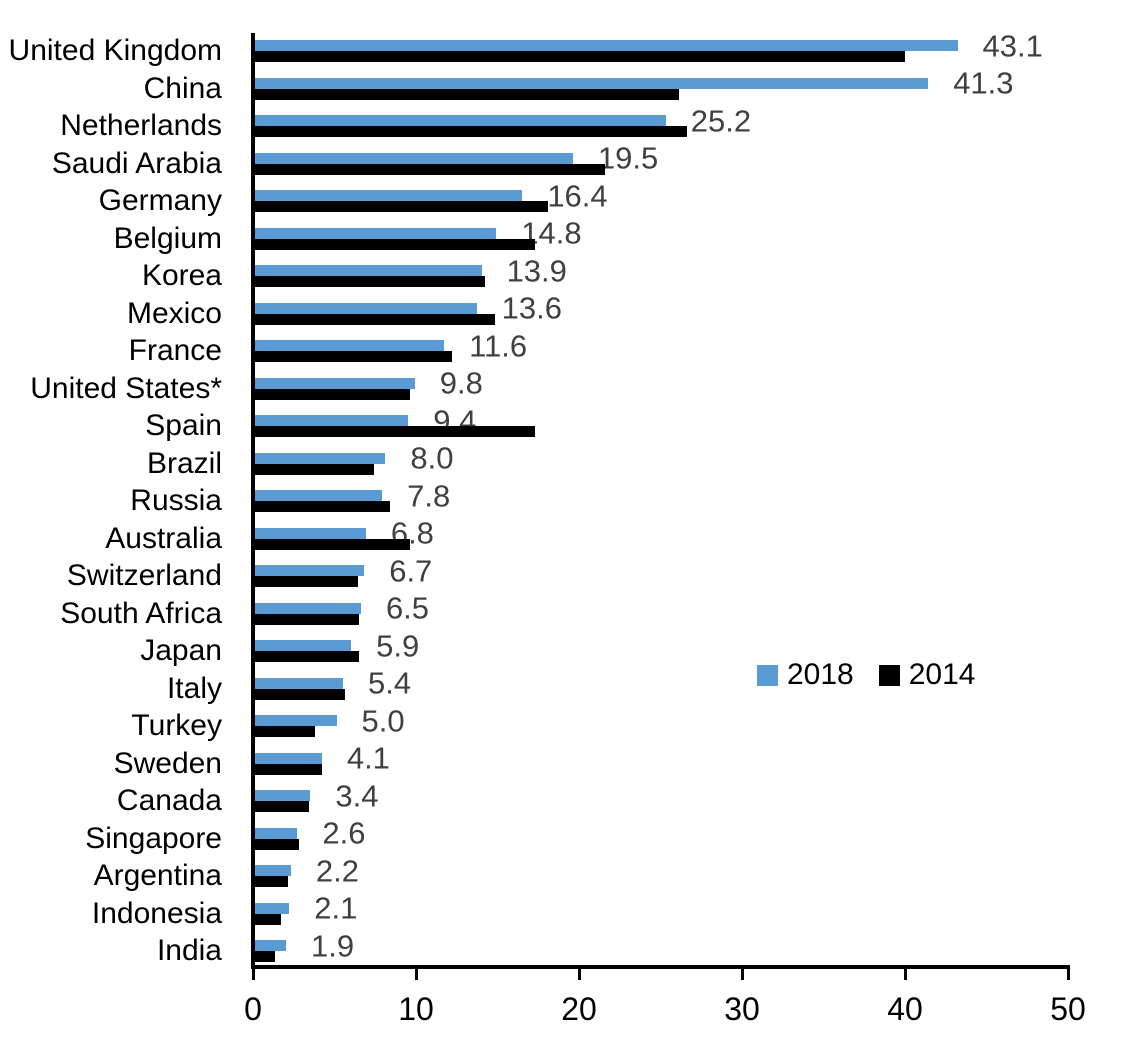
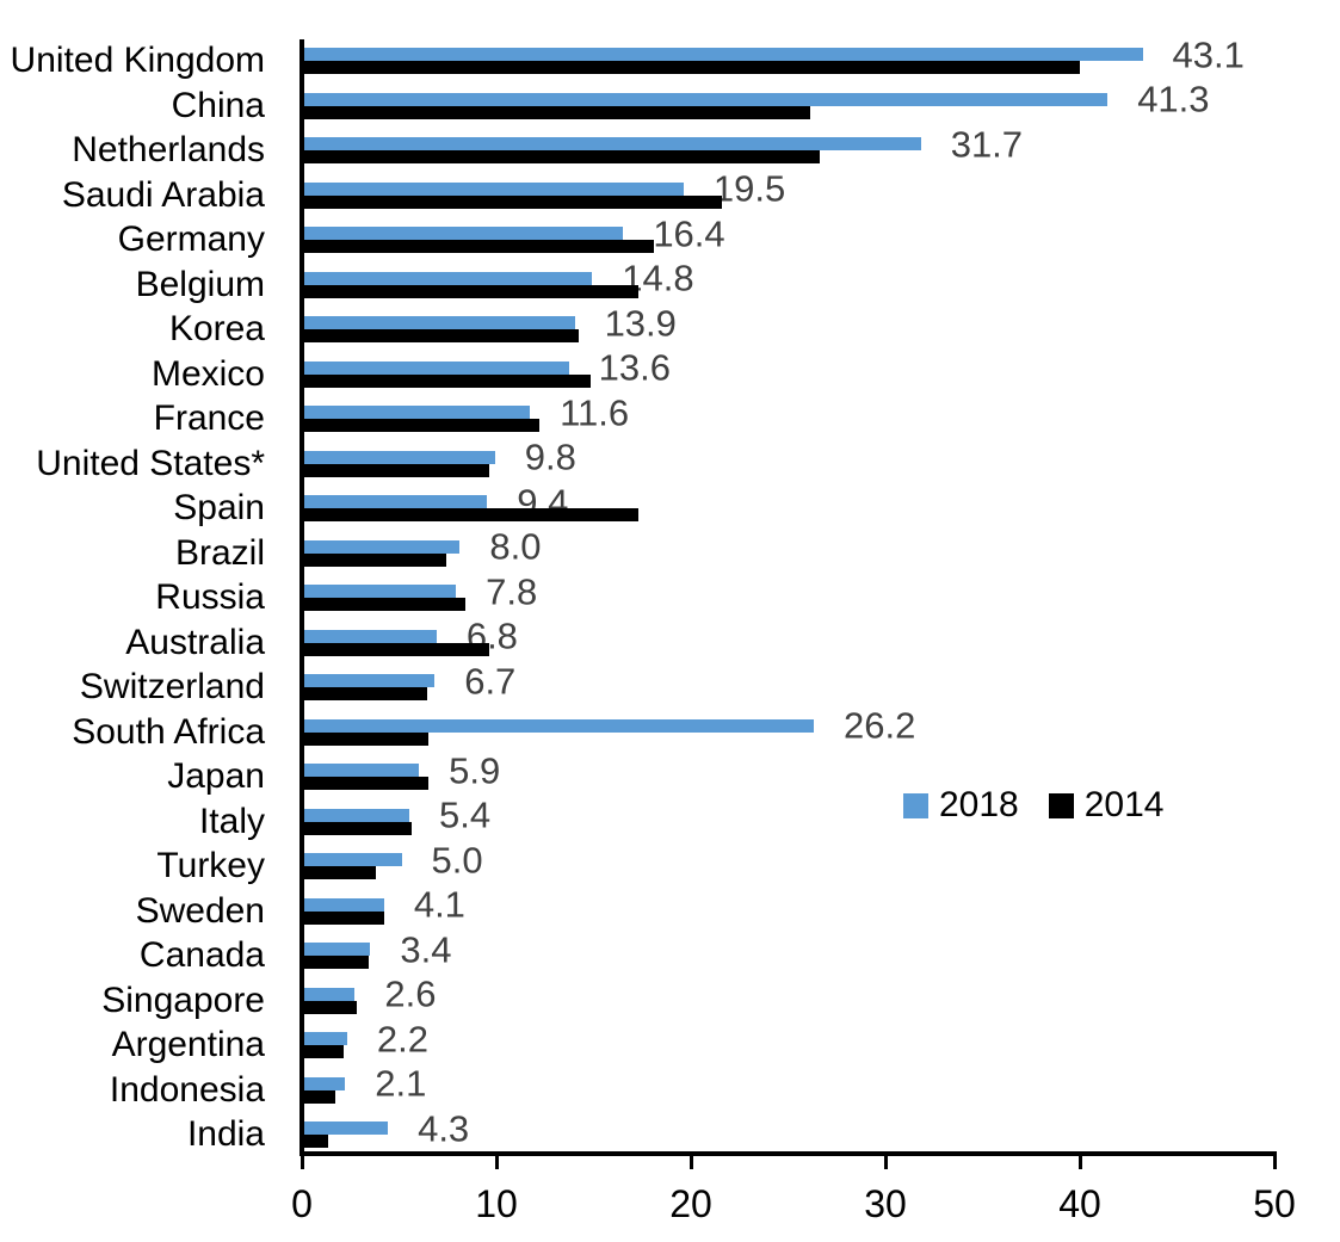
2018/Netherlands: 25.2 -> 31.7
2018/South Africa: 6.5 -> 26.2
2018/India: 1.9 -> 4.3
